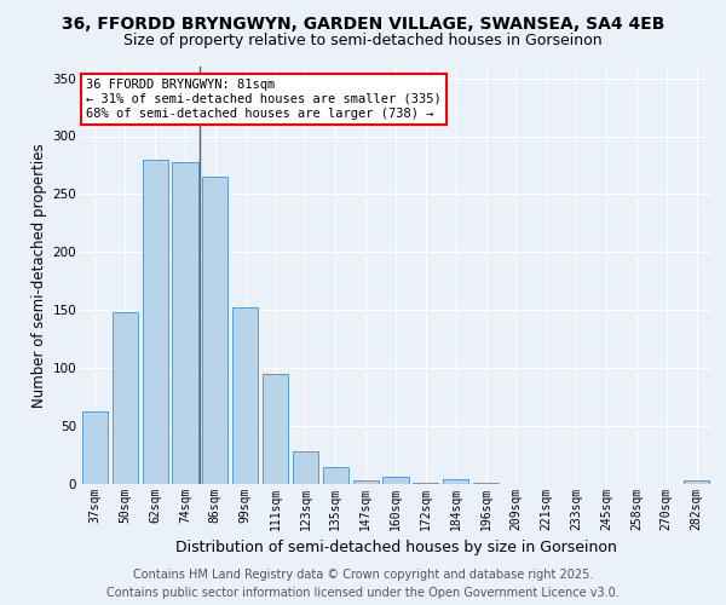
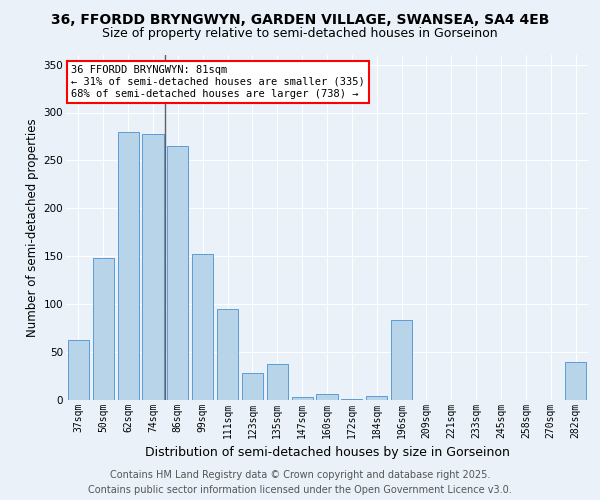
135sqm: 15 -> 38
196sqm: 1 -> 84
282sqm: 3 -> 40
